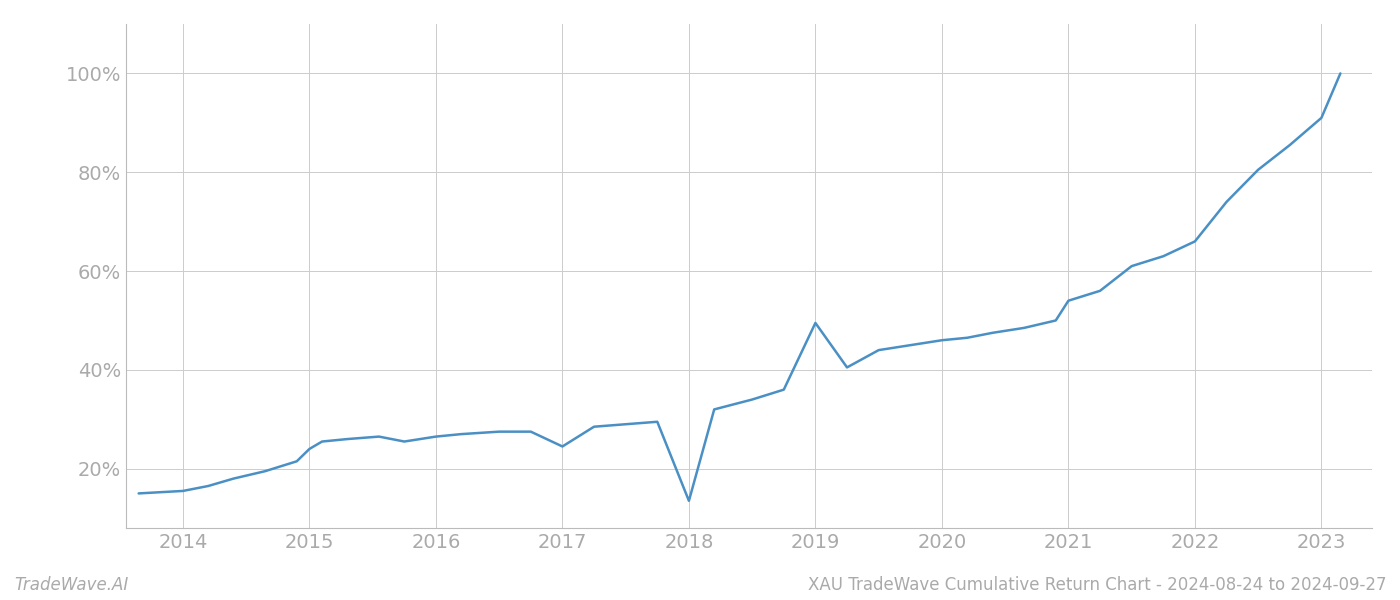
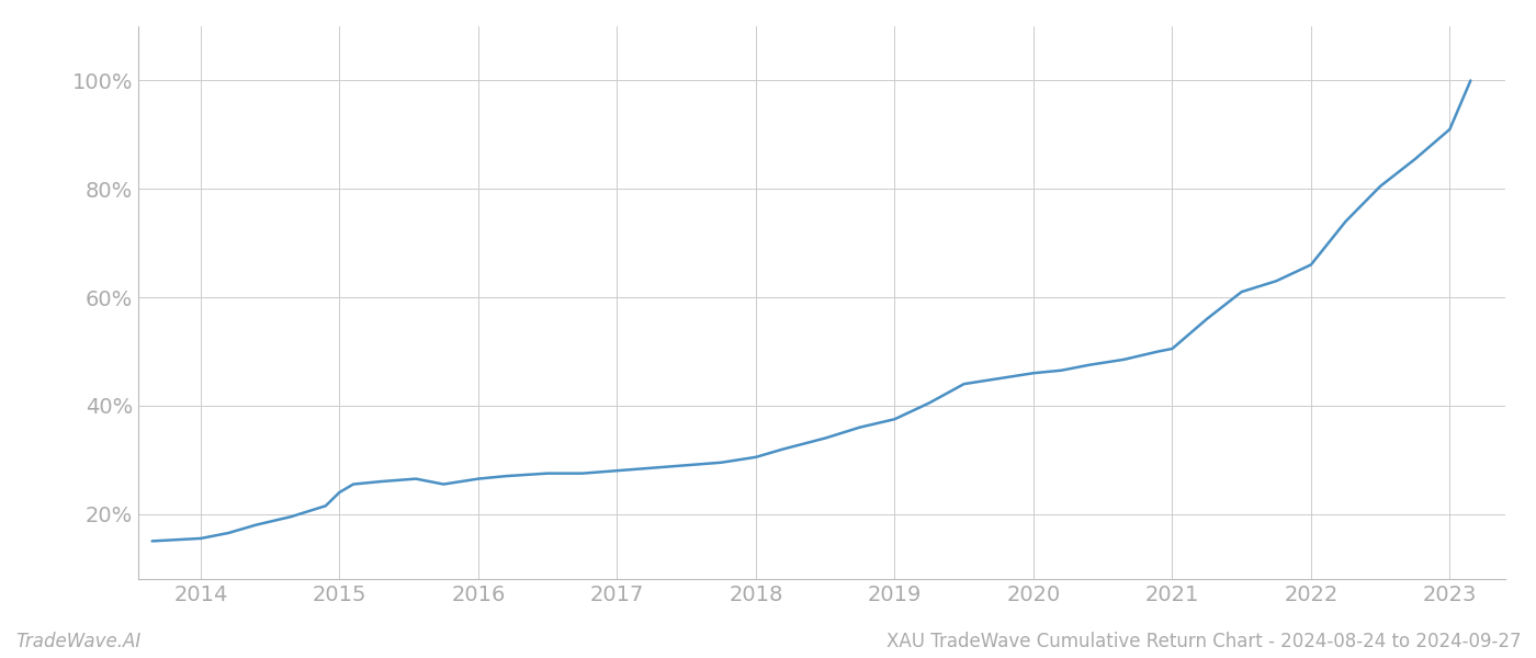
2017: 24.5% -> 28.0%
2018: 13.5% -> 30.5%
2019: 49.5% -> 37.5%
2021: 54.0% -> 50.5%
